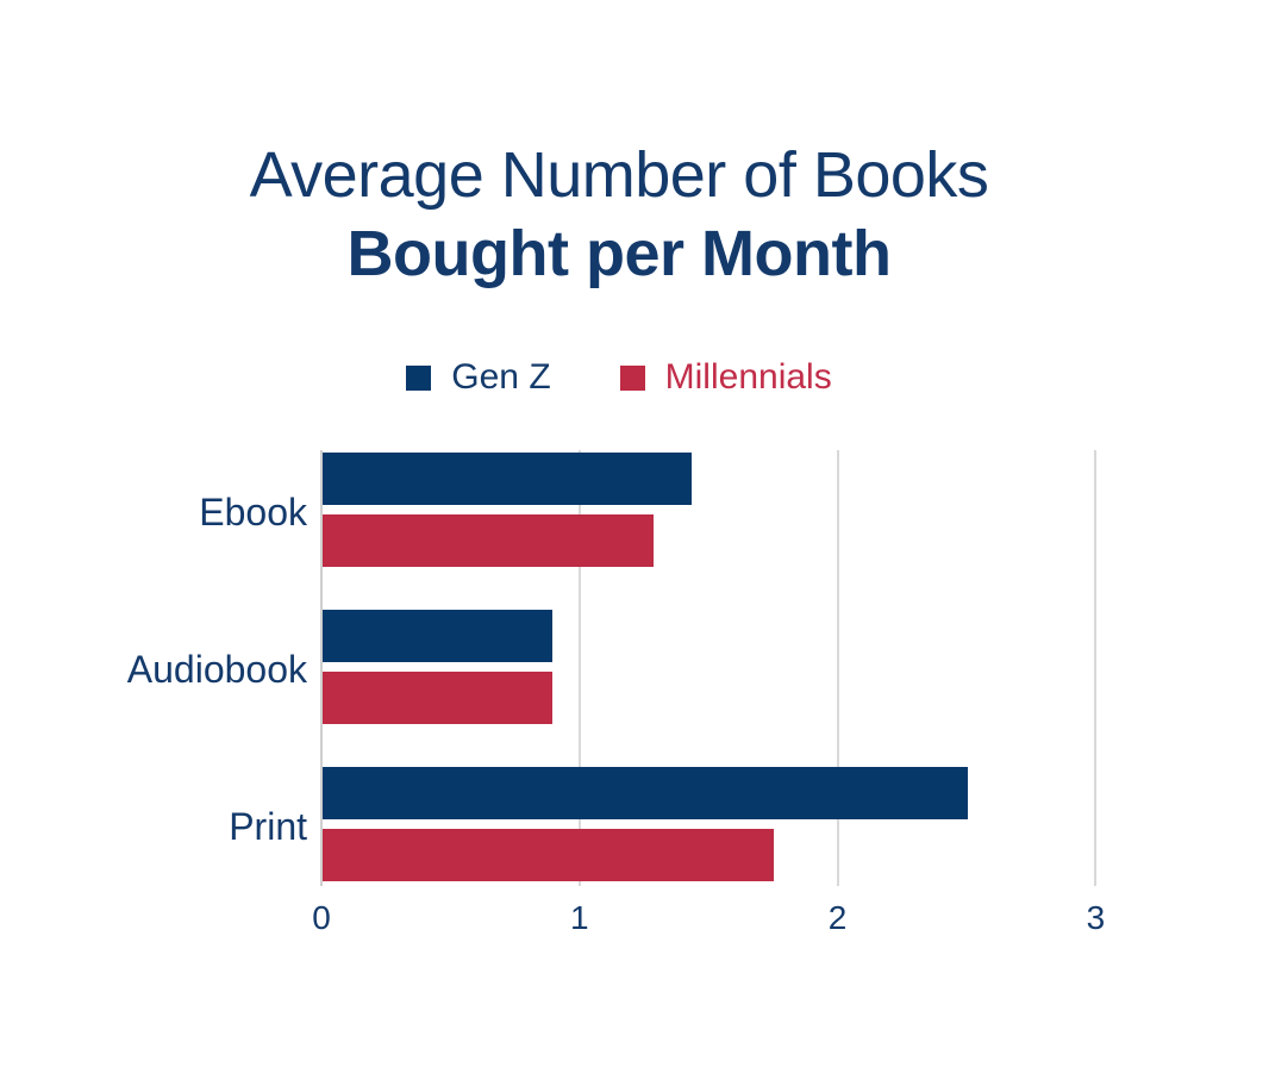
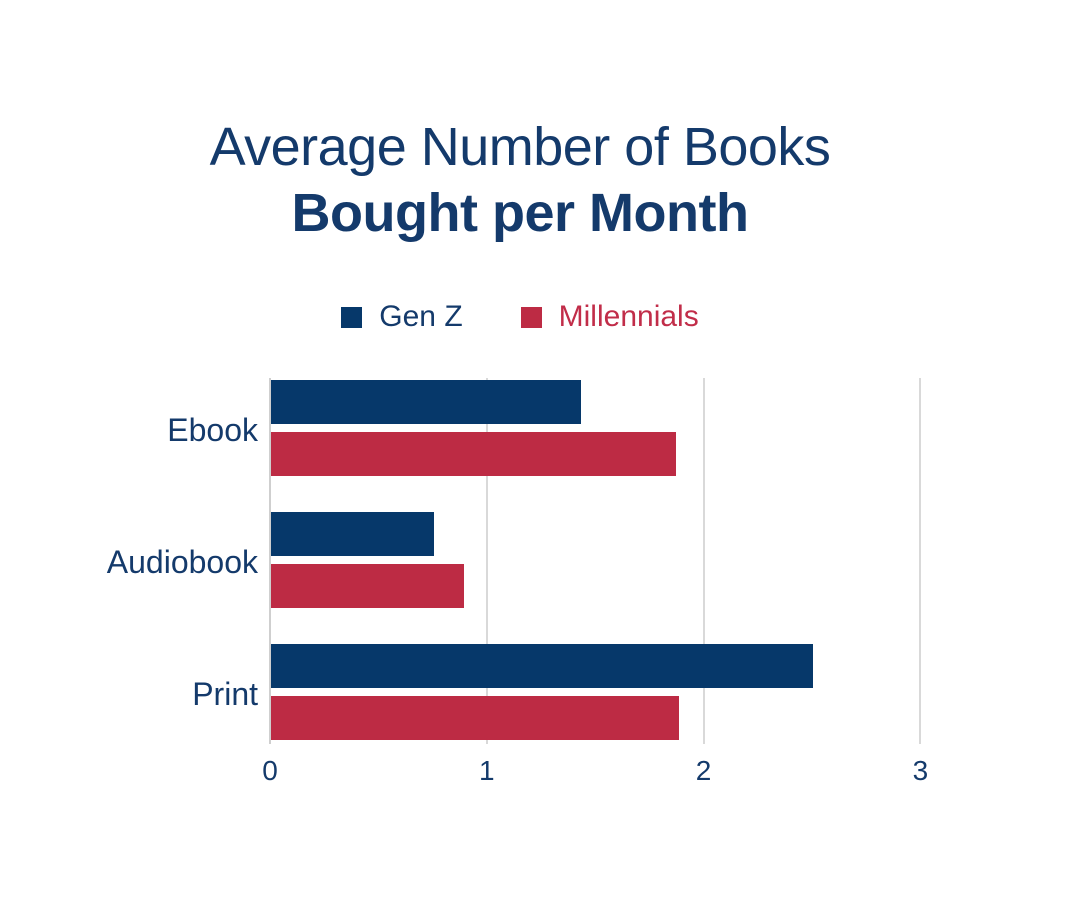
Millennials/Ebook: 1.28 -> 1.87
Gen Z/Audiobook: 0.89 -> 0.75
Millennials/Print: 1.75 -> 1.88
